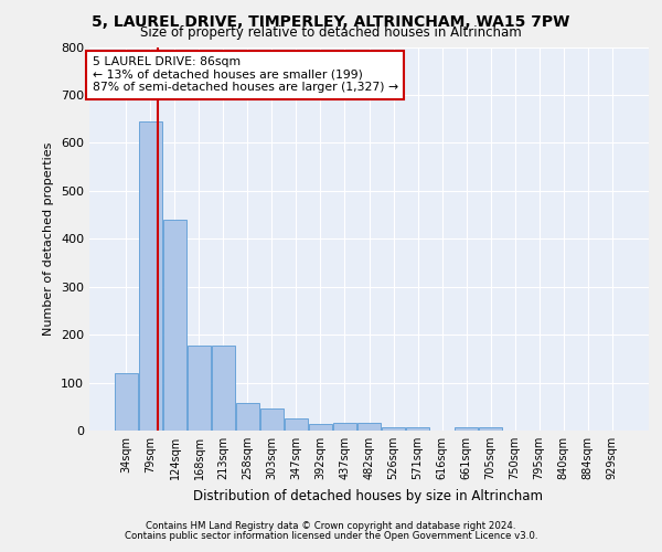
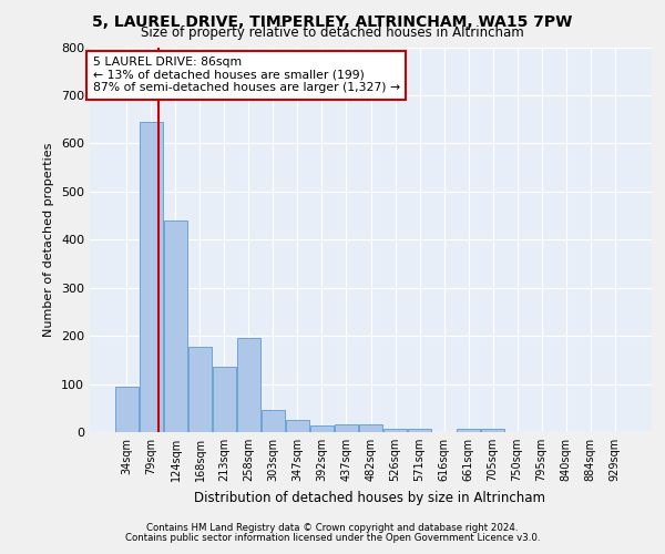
34sqm: 120 -> 95
213sqm: 178 -> 135
258sqm: 58 -> 195
